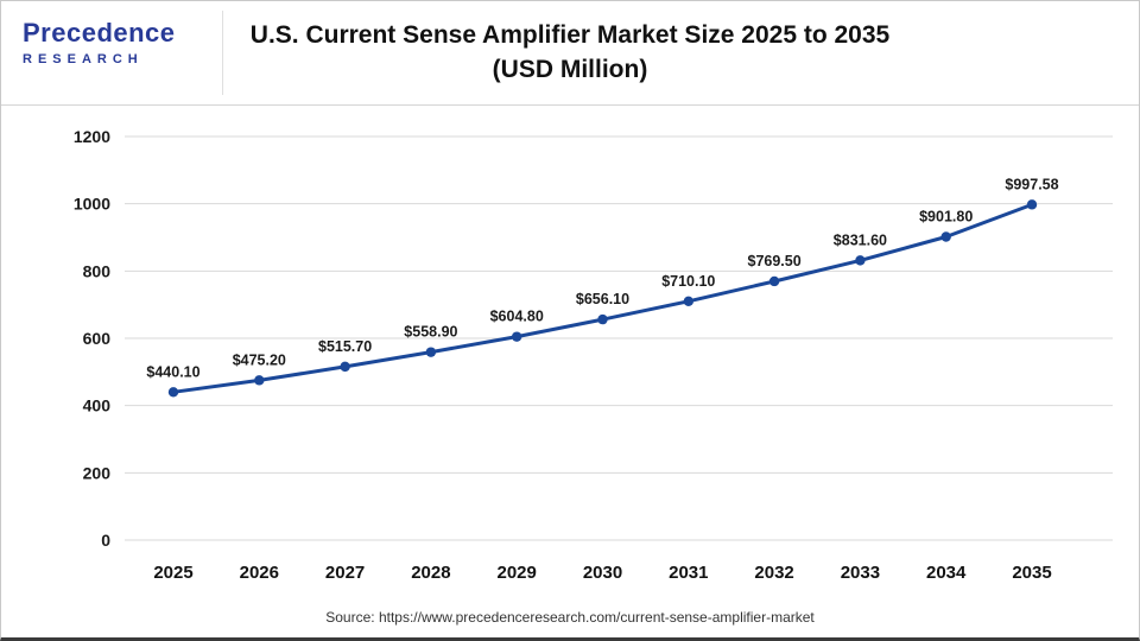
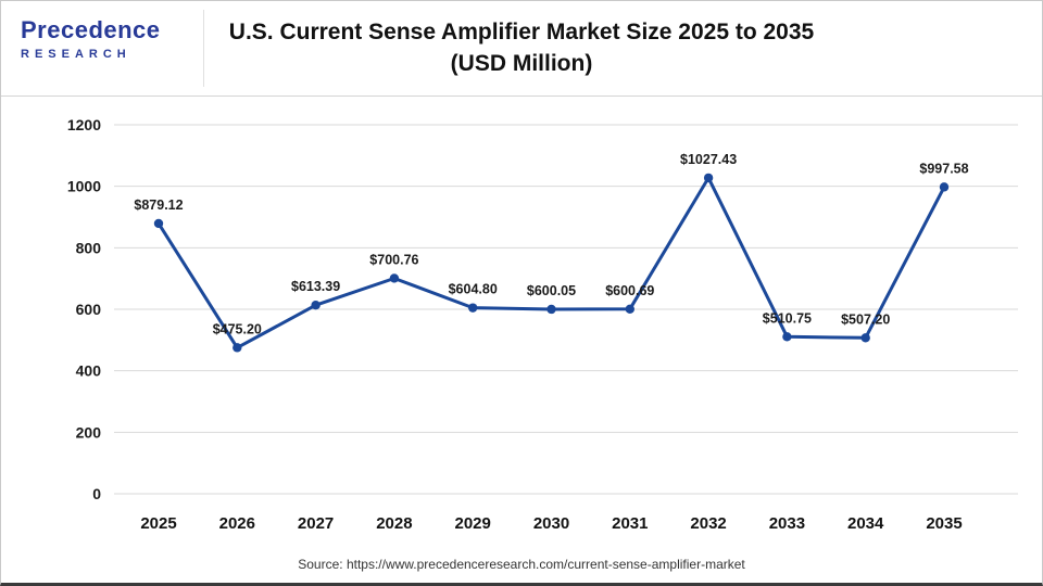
2025: $440.10 -> $879.12
2027: $515.70 -> $613.39
2028: $558.90 -> $700.76
2030: $656.10 -> $600.05
2031: $710.10 -> $600.69
2032: $769.50 -> $1027.43
2033: $831.60 -> $510.75
2034: $901.80 -> $507.20
